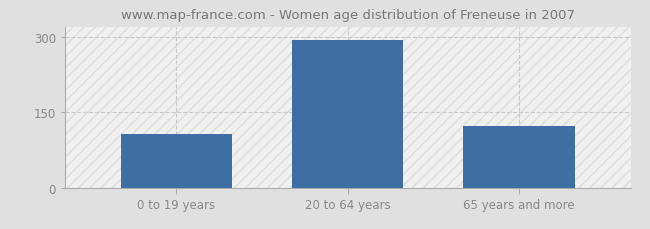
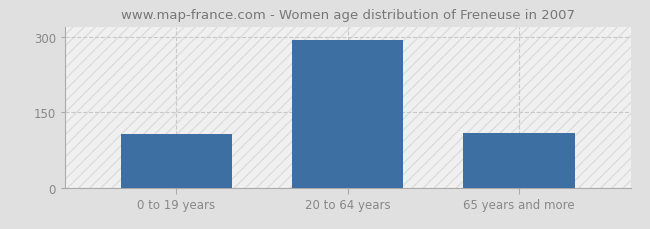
65 years and more: 122 -> 108
